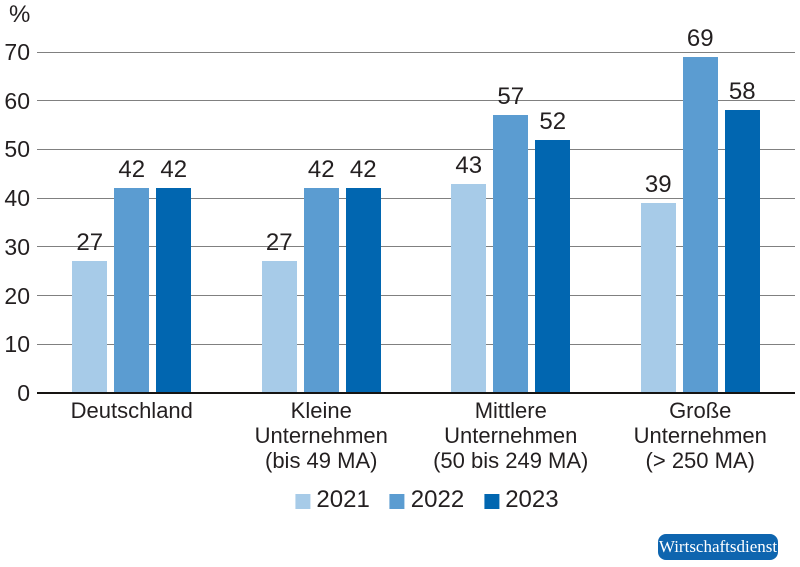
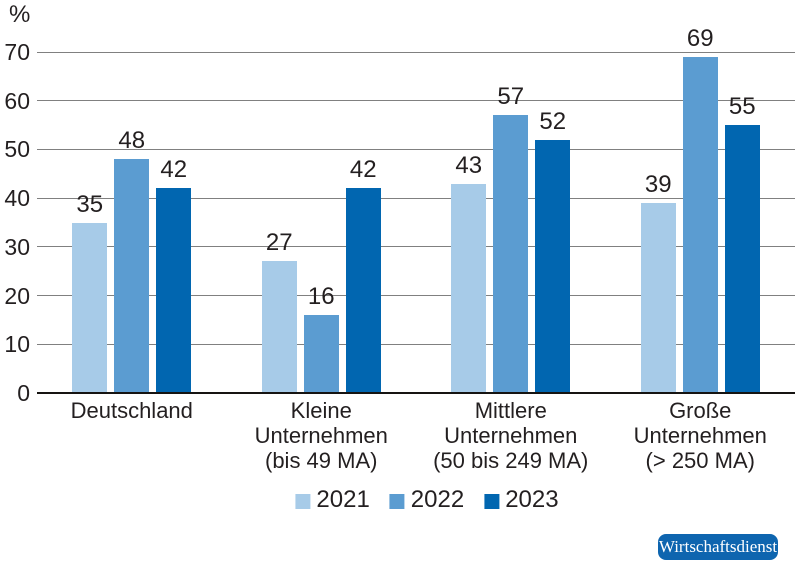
2021/Deutschland: 27 -> 35
2022/Deutschland: 42 -> 48
2022/Kleine Unternehmen (bis 49 MA): 42 -> 16
2023/Große Unternehmen (> 250 MA): 58 -> 55
